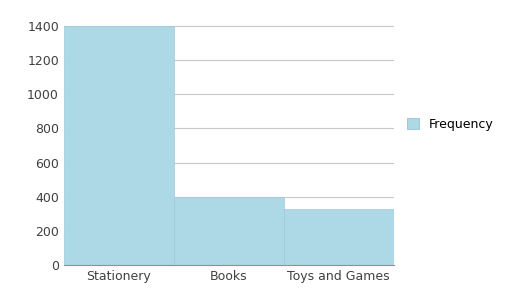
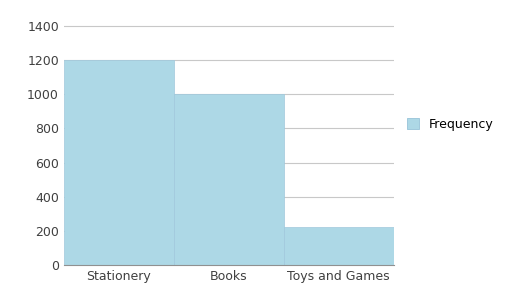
Stationery: 1400 -> 1200
Books: 400 -> 1000
Toys and Games: 330 -> 220
